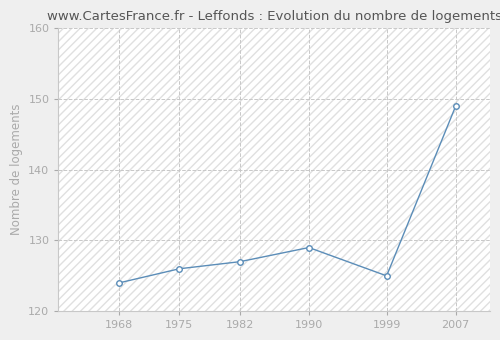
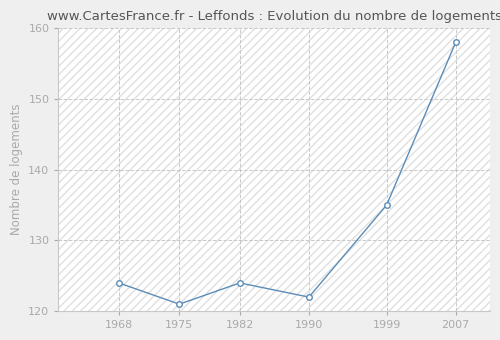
1975: 126 -> 121
1982: 127 -> 124
1990: 129 -> 122
1999: 125 -> 135
2007: 149 -> 158
